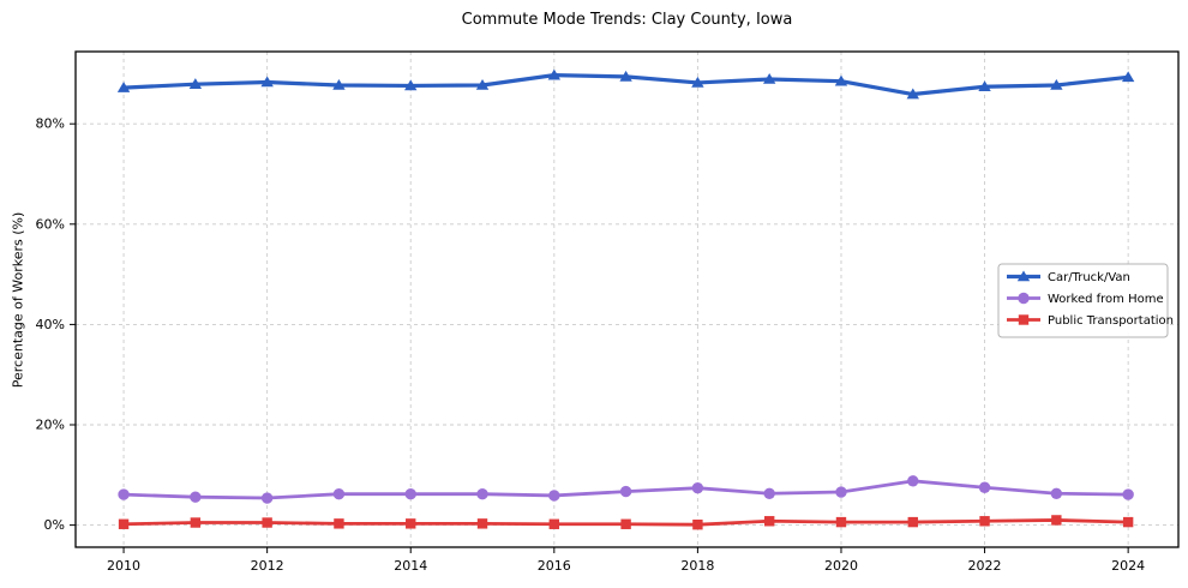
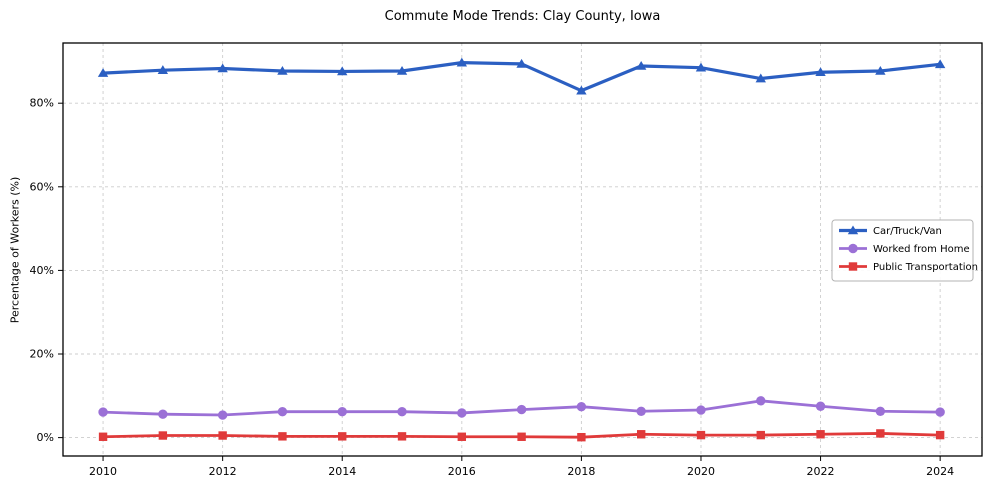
Car/Truck/Van/2018: 88% -> 83%
